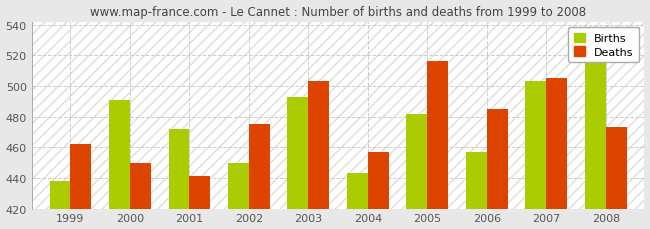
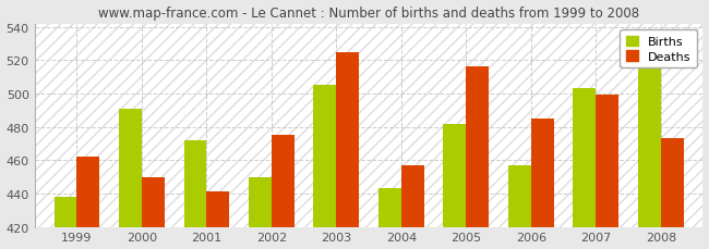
Births/2003: 493 -> 505
Deaths/2003: 503 -> 525
Deaths/2007: 505 -> 499
